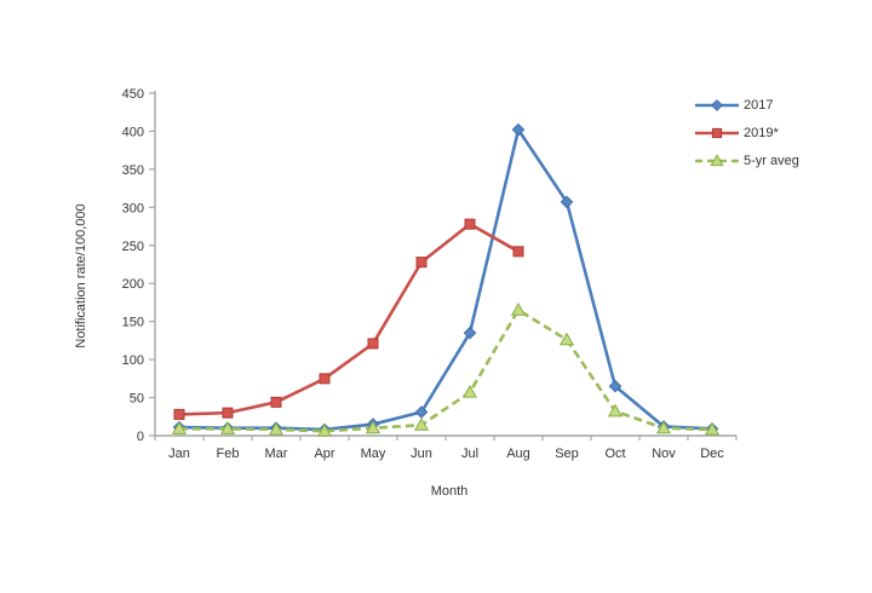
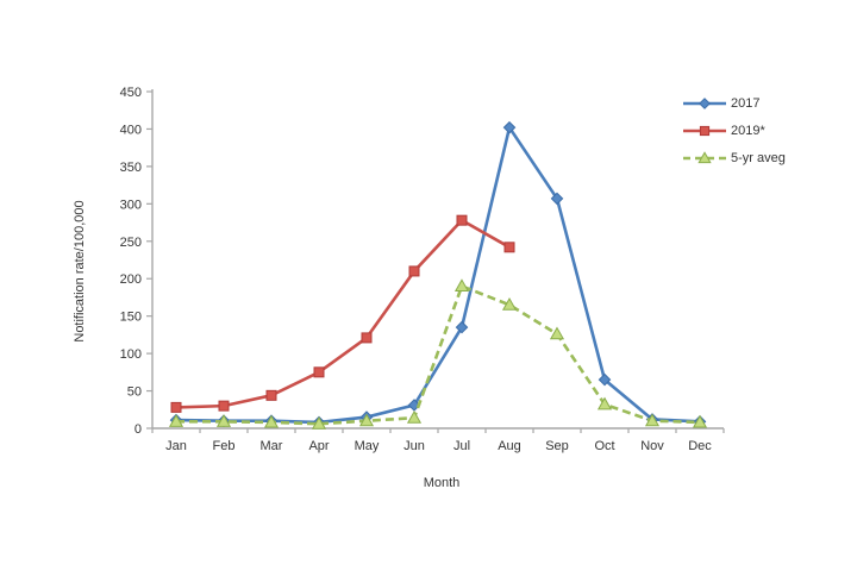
2019*/Jun: 230 -> 210
5-yr aveg/Jul: 60 -> 190
